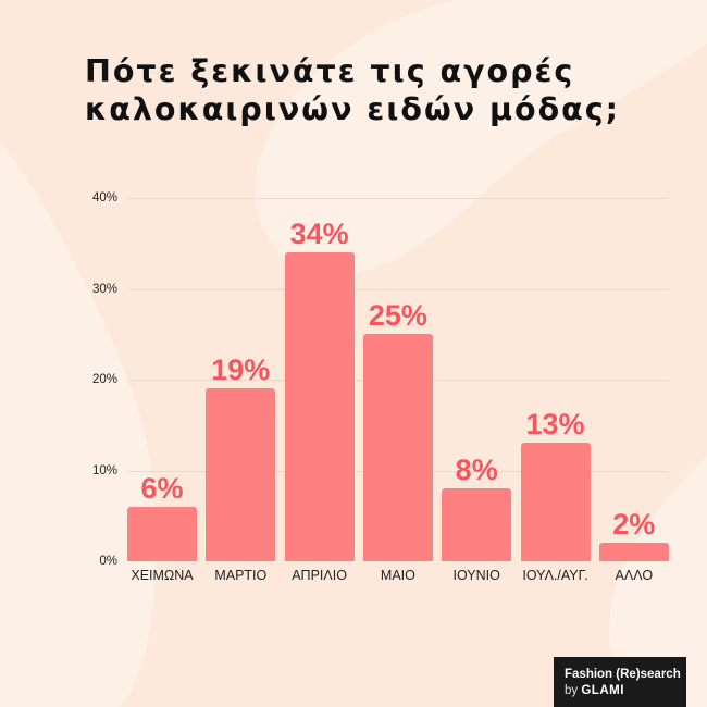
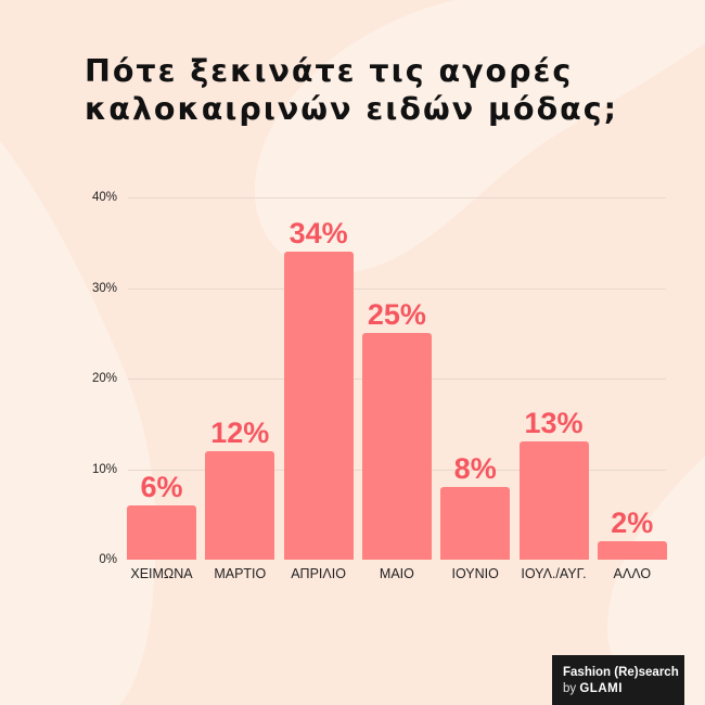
ΜΑΡΤΙΟ: 19% -> 12%
